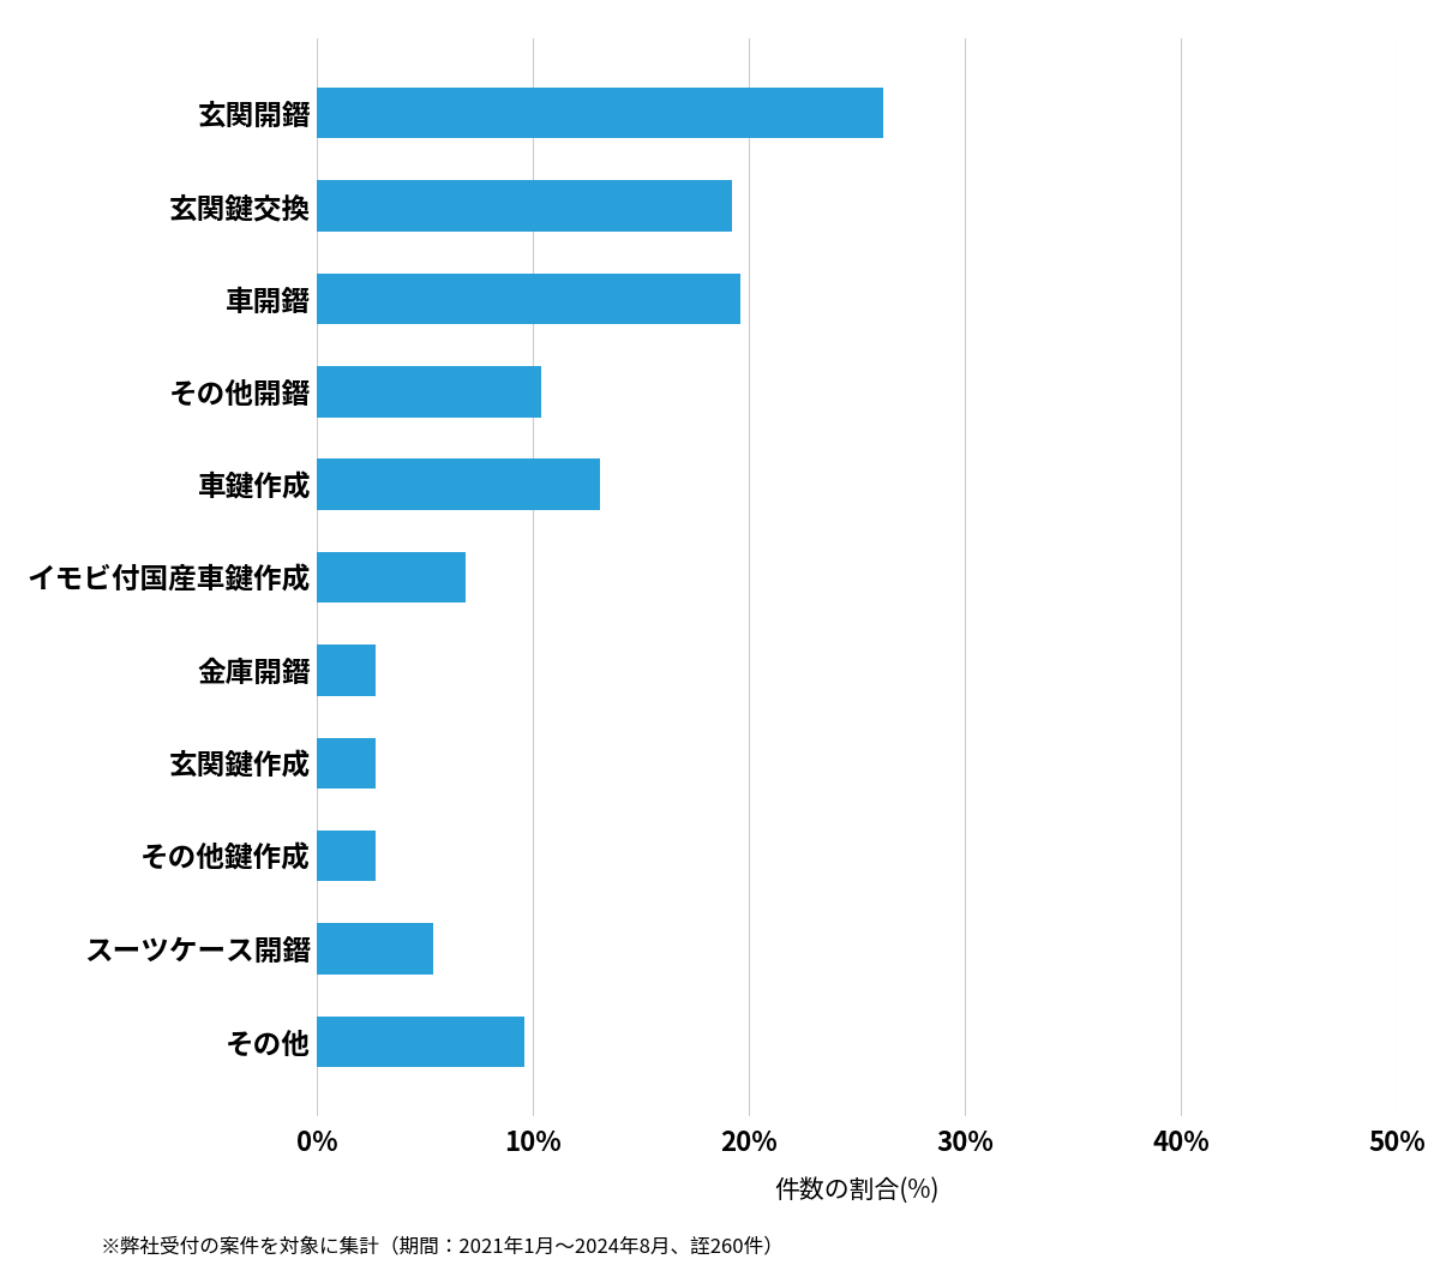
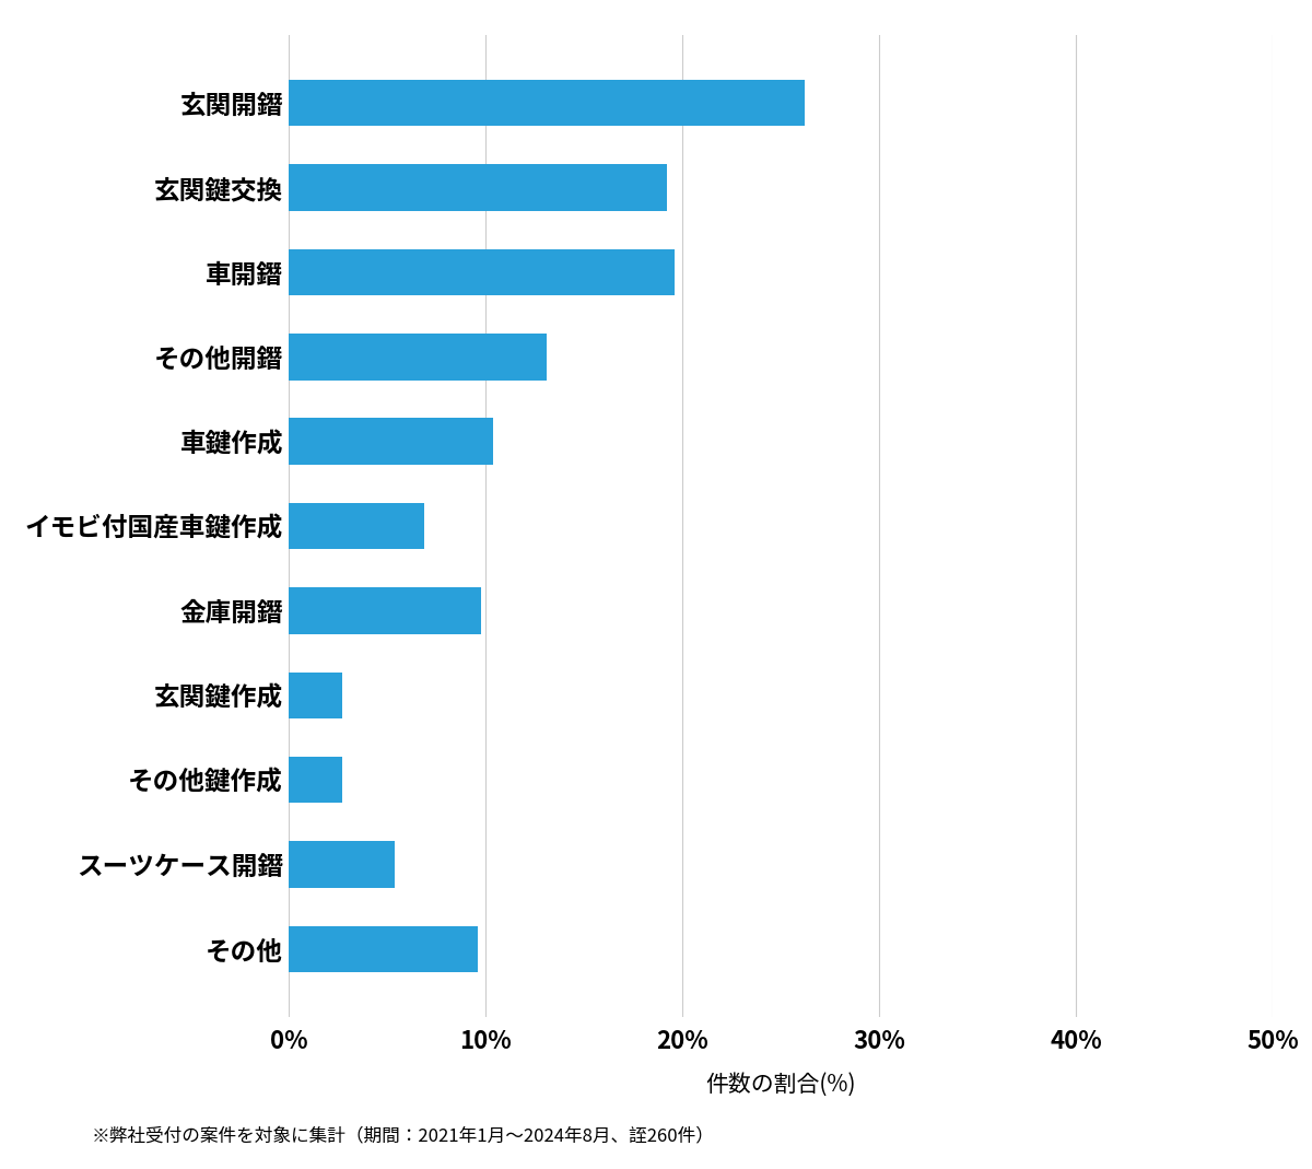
その他開鐕: 10.4% -> 13.1%
車鍵作成: 13.1% -> 10.4%
金庫開鐕: 2.7% -> 9.8%
